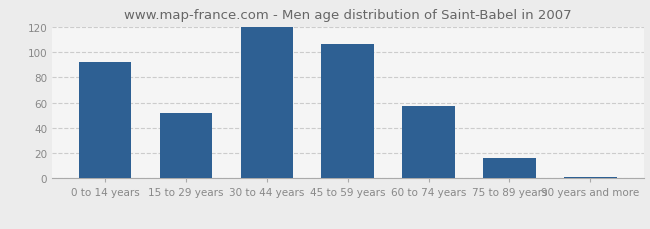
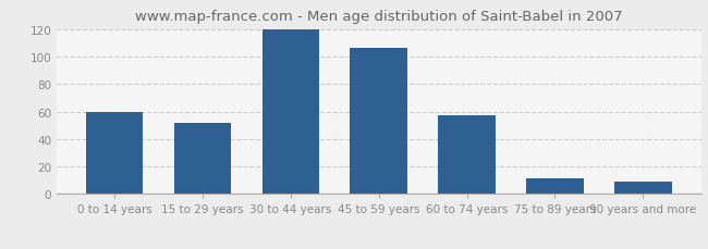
0 to 14 years: 92 -> 60
75 to 89 years: 16 -> 11
90 years and more: 1 -> 9
